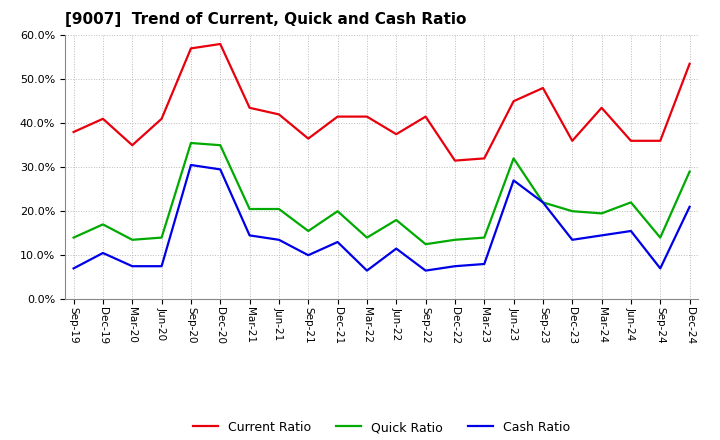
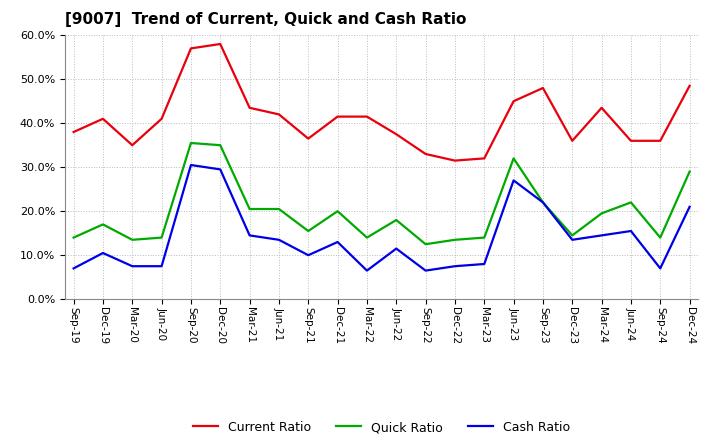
Current Ratio/Sep-22: 41.5% -> 33.0%
Quick Ratio/Dec-23: 20.0% -> 14.5%
Current Ratio/Dec-24: 53.5% -> 48.5%
